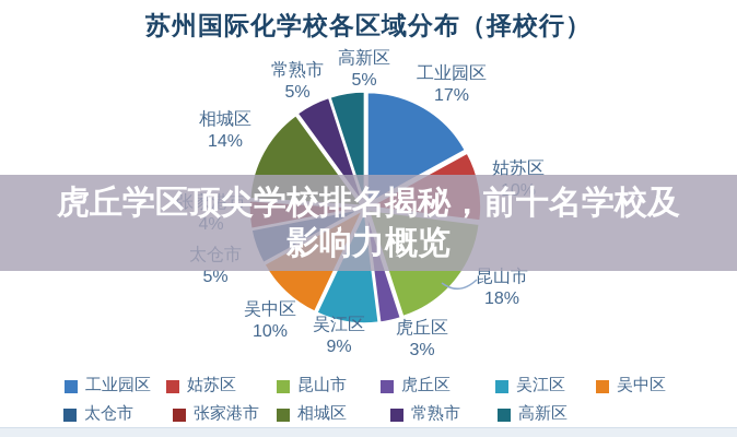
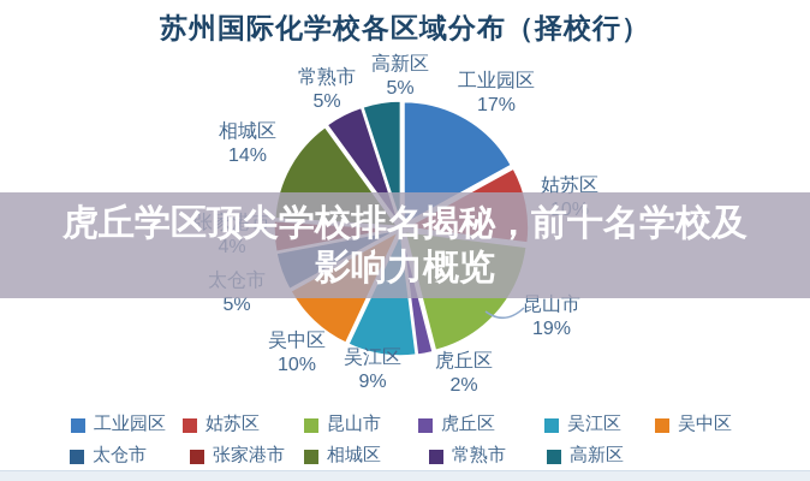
昆山市: 18% -> 19%
虎丘区: 3% -> 2%
